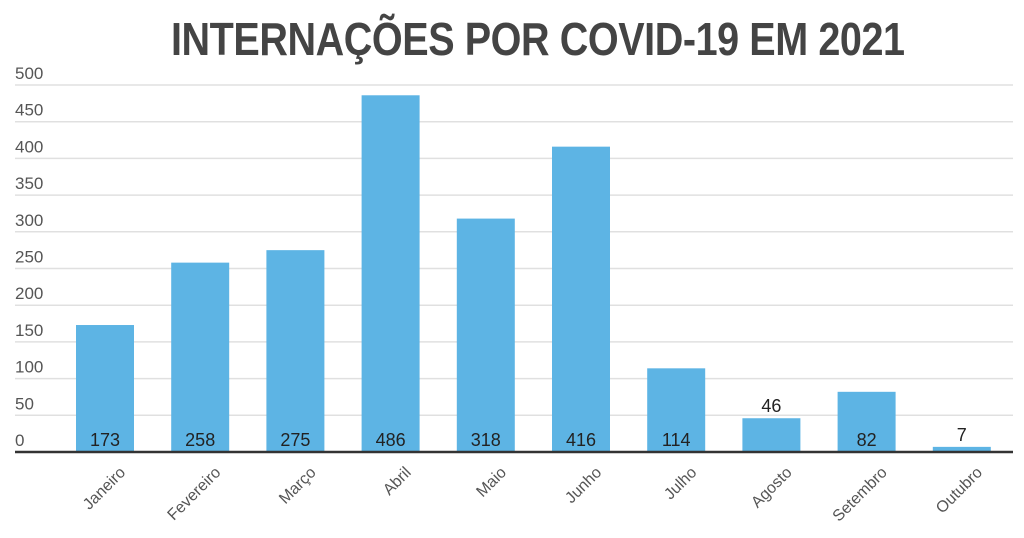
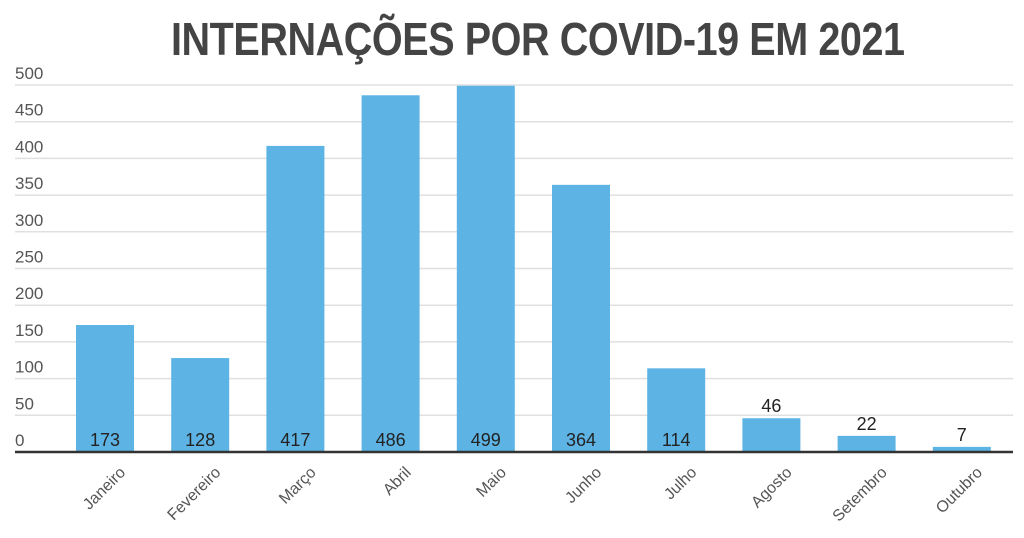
Fevereiro: 258 -> 128
Março: 275 -> 417
Maio: 318 -> 499
Junho: 416 -> 364
Setembro: 82 -> 22
